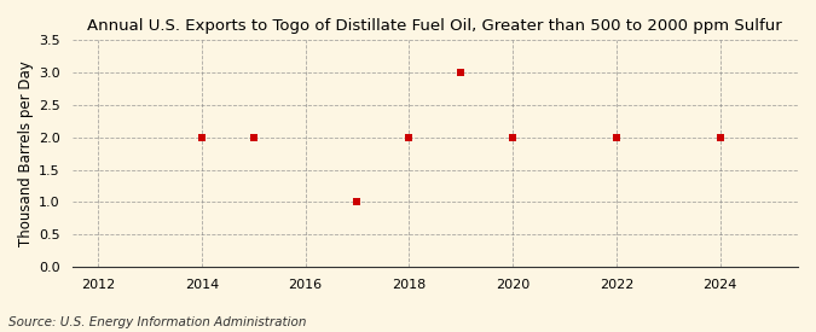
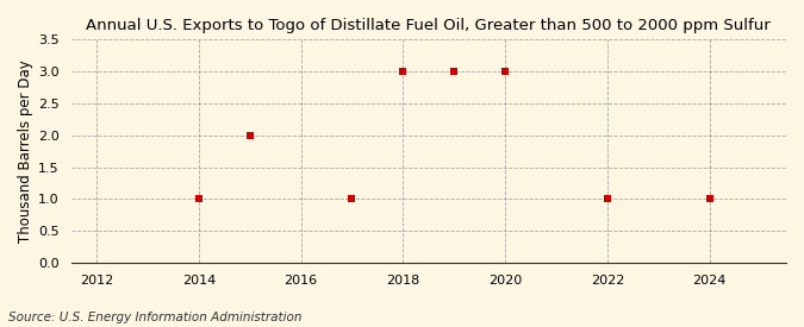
2014: 2 -> 1
2018: 2 -> 3
2020: 2 -> 3
2022: 2 -> 1
2024: 2 -> 1
